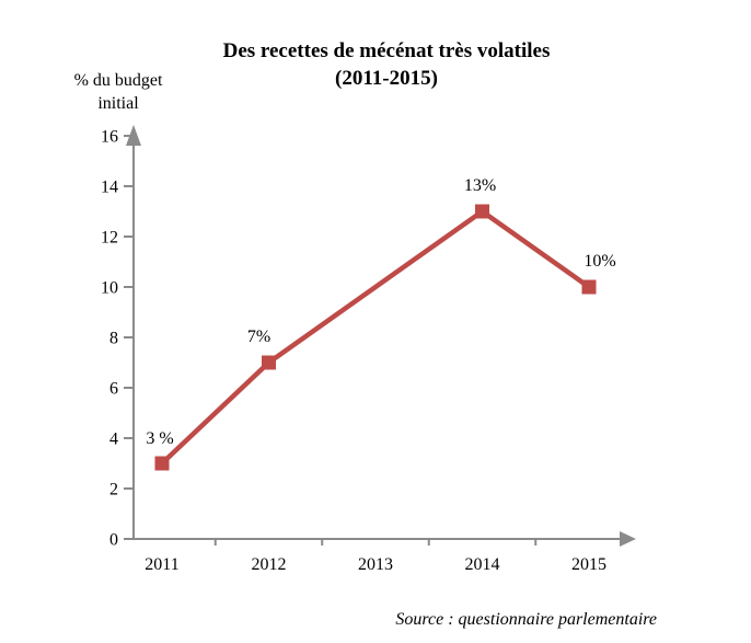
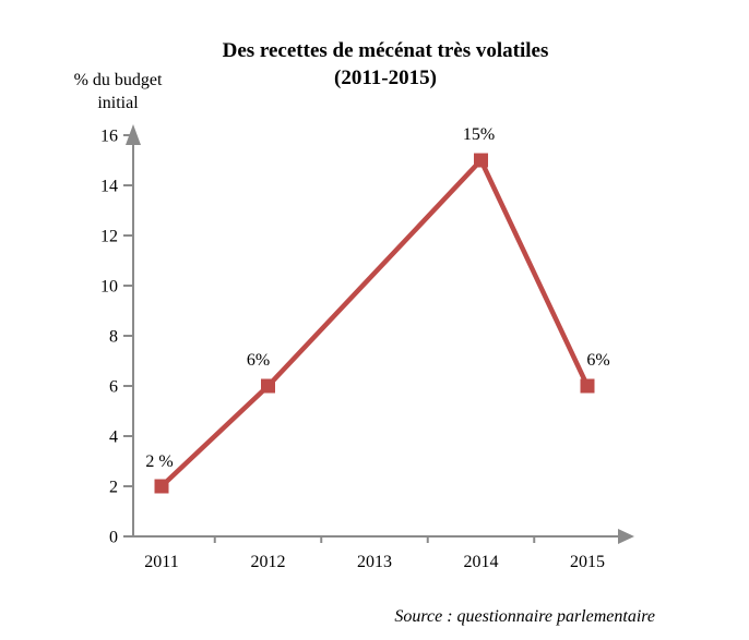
2011: 3 -> 2
2012: 7% -> 6%
2014: 13% -> 15%
2015: 10% -> 6%
